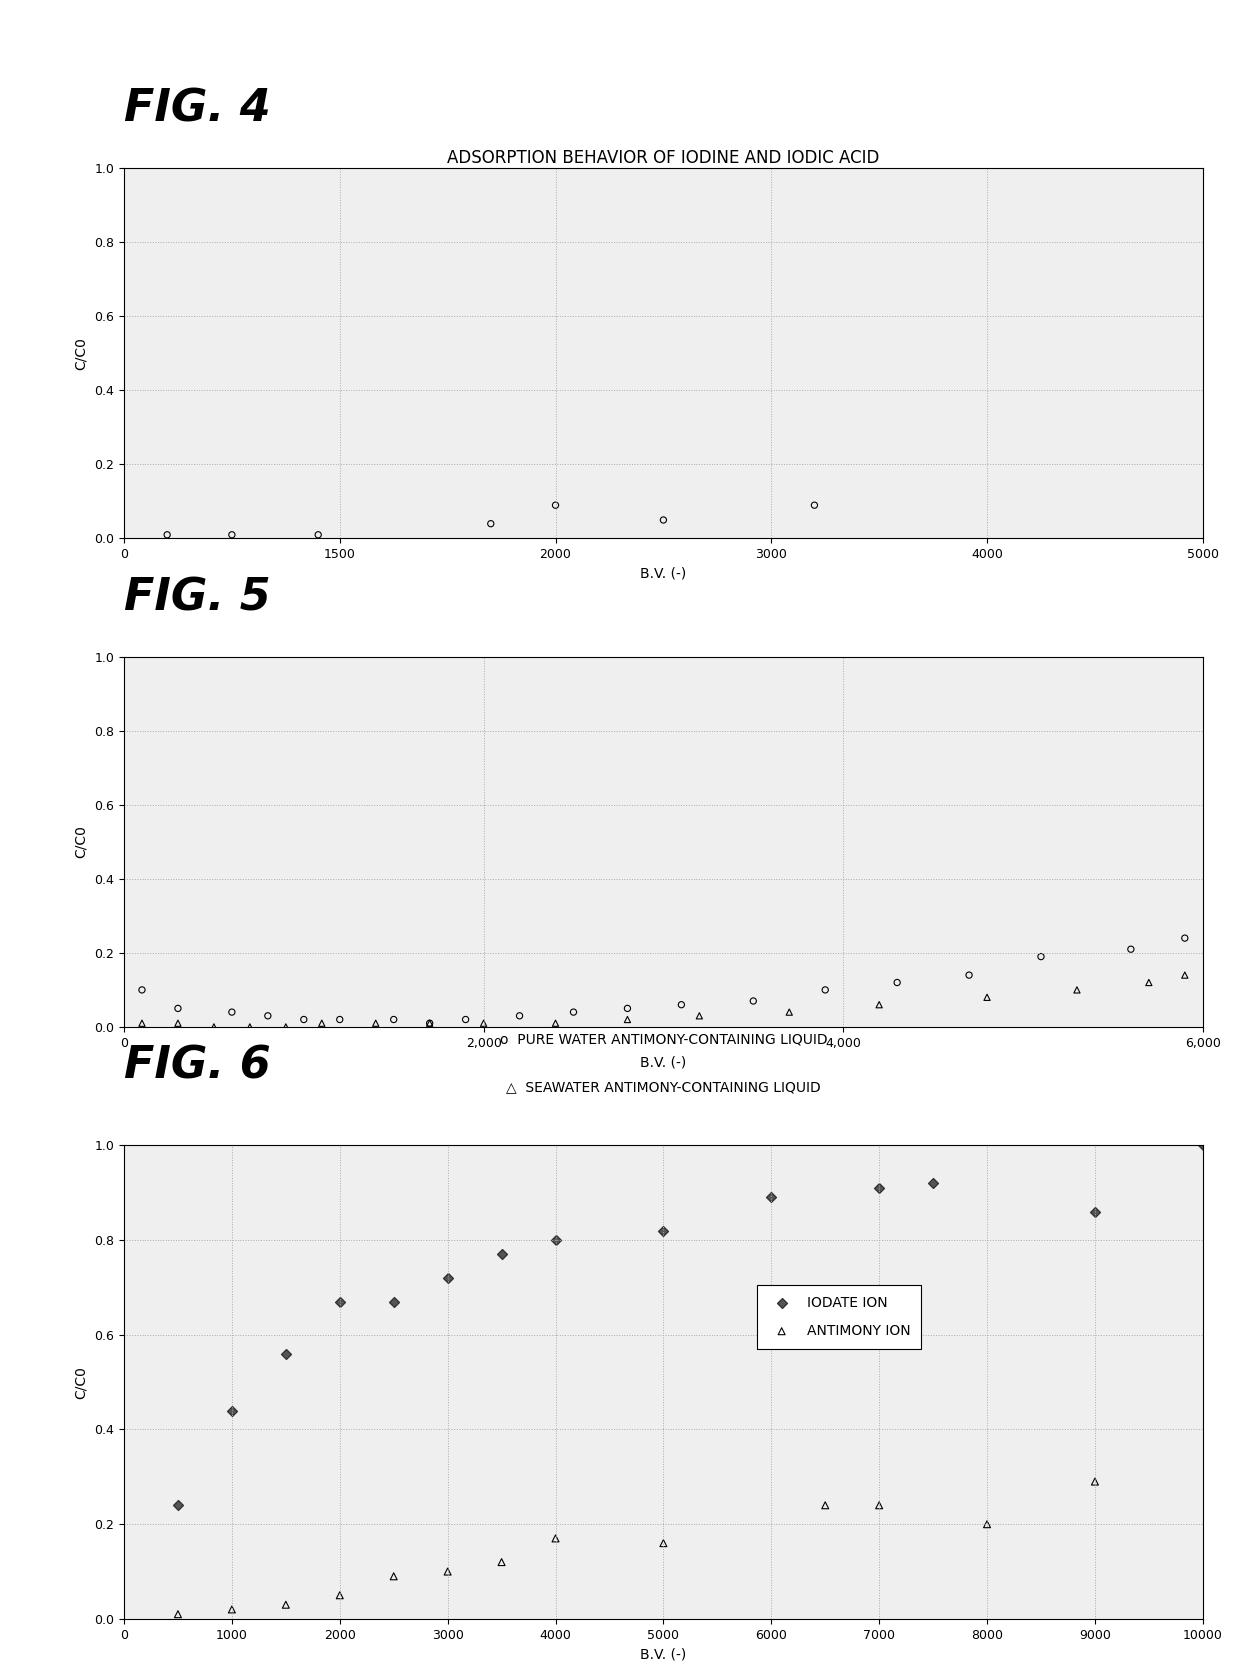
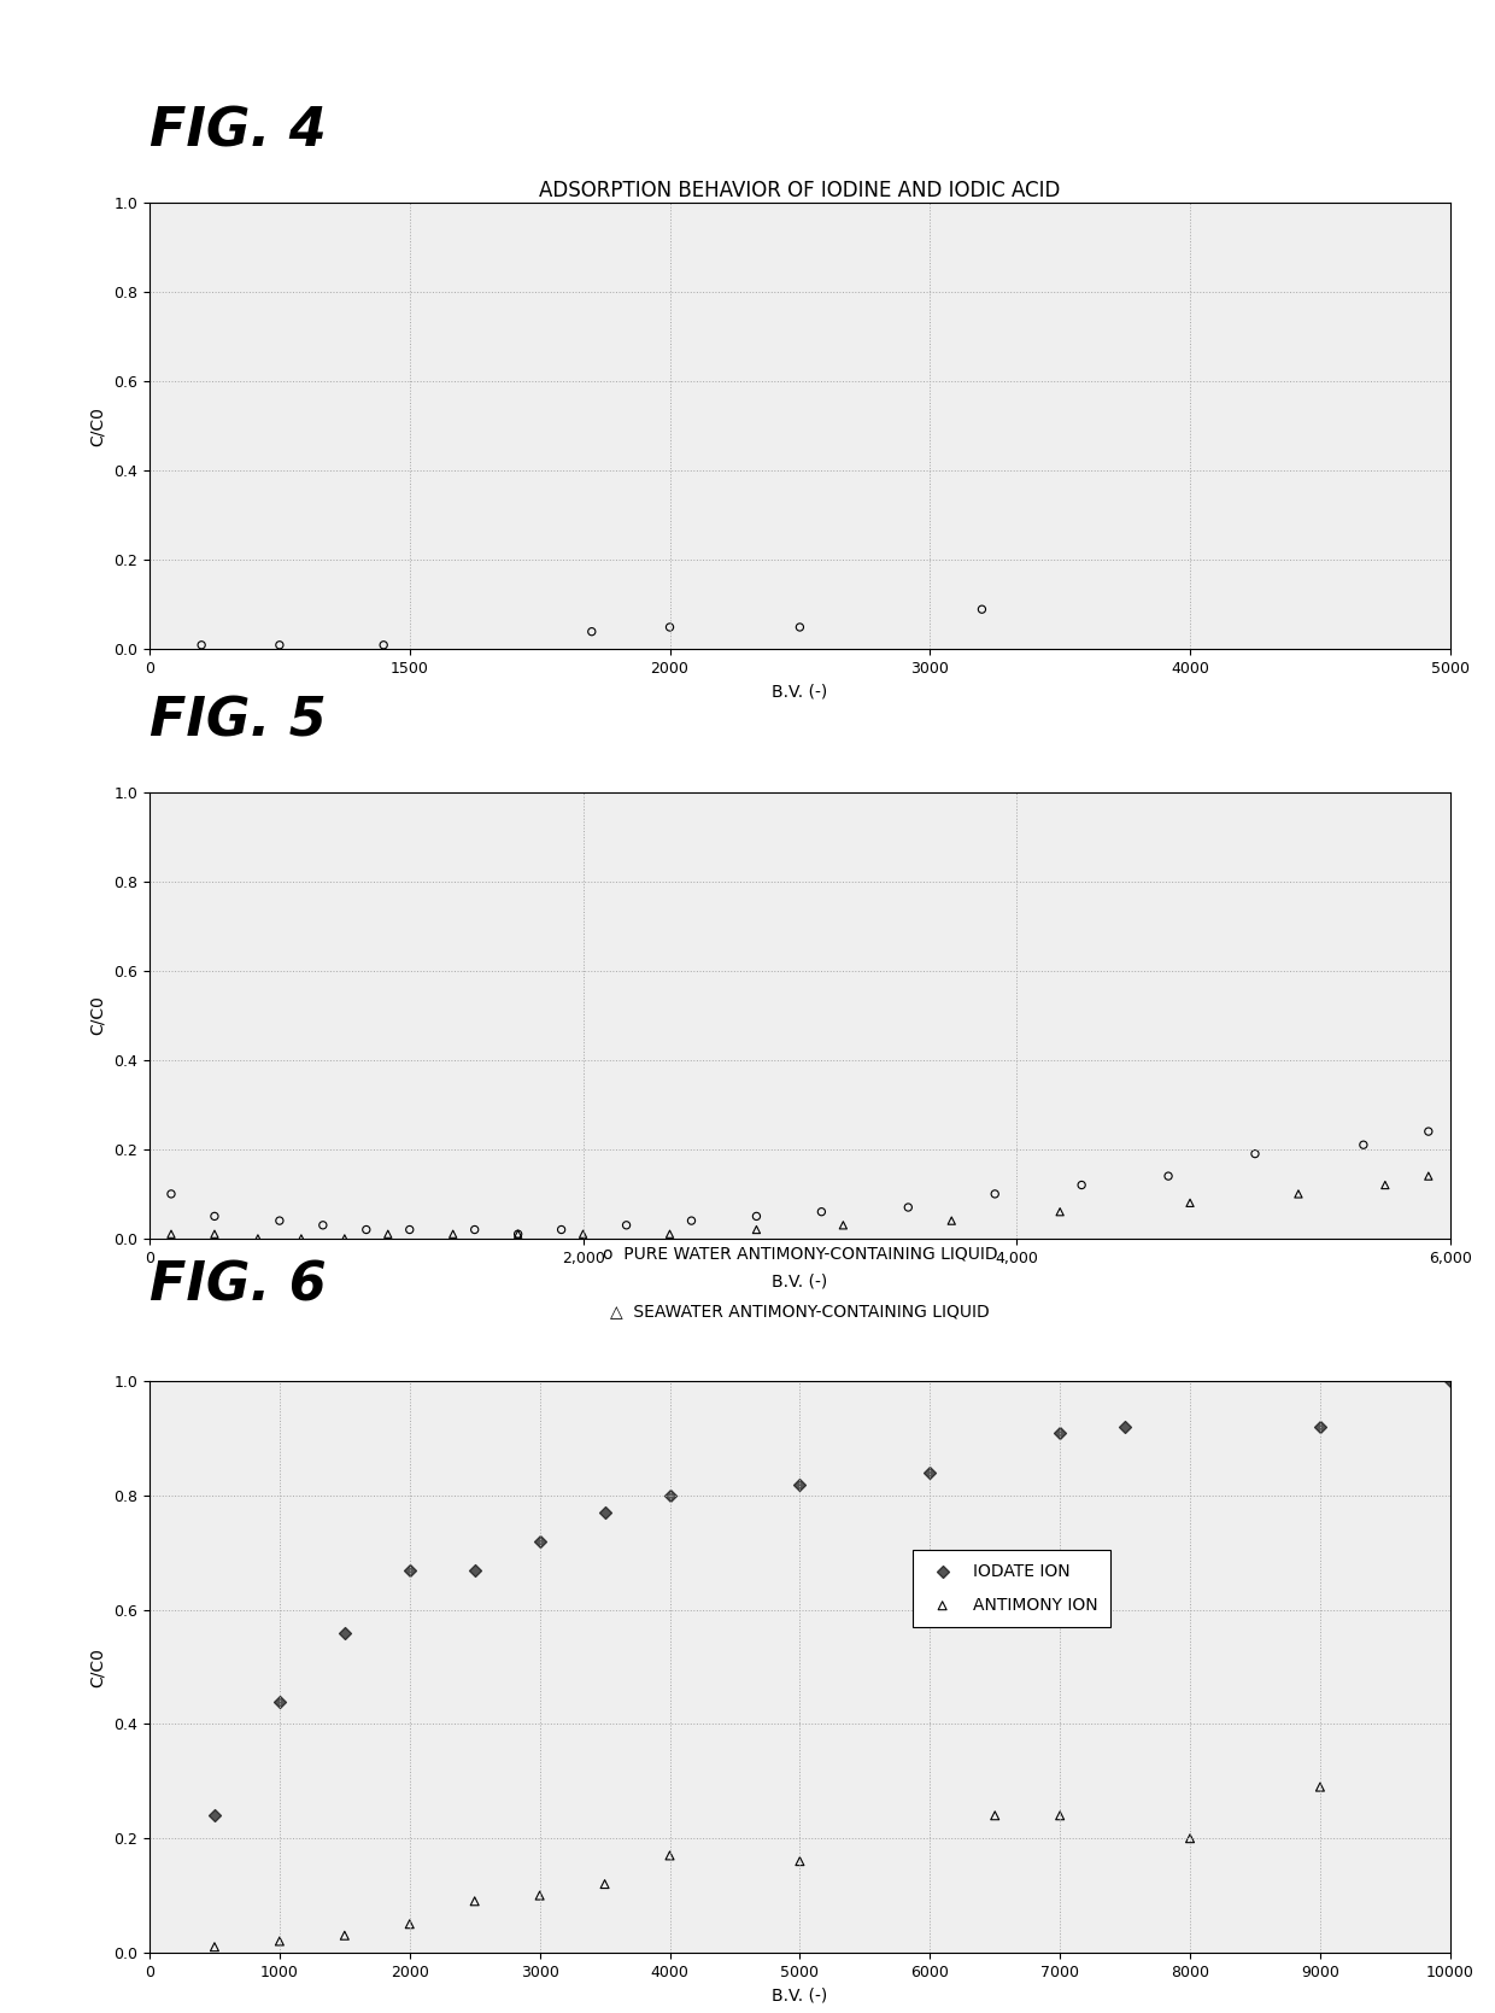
ADSORPTION BEHAVIOR OF IODINE AND IODIC ACID/2000: 0.09 -> 0.05
IODATE ION/6000: 0.89 -> 0.84
IODATE ION/9000: 0.86 -> 0.92
